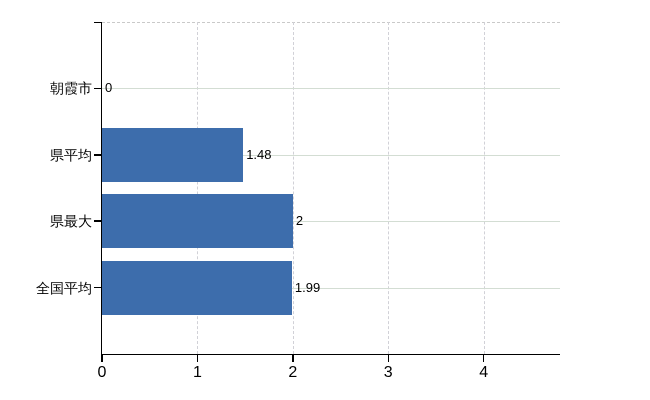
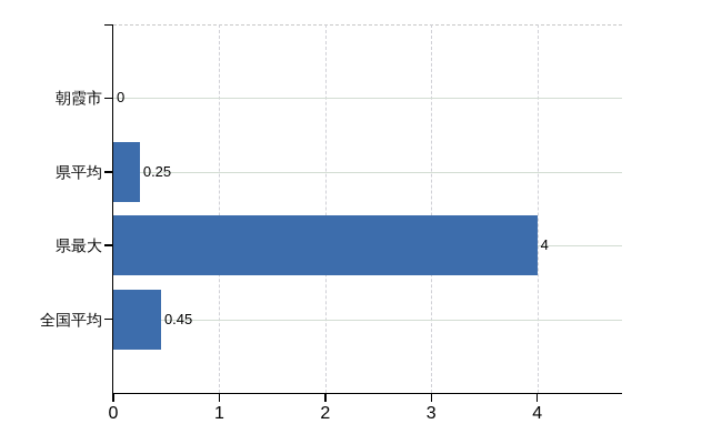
県平均: 1.48 -> 0.25
県最大: 2 -> 4
全国平均: 1.99 -> 0.45
